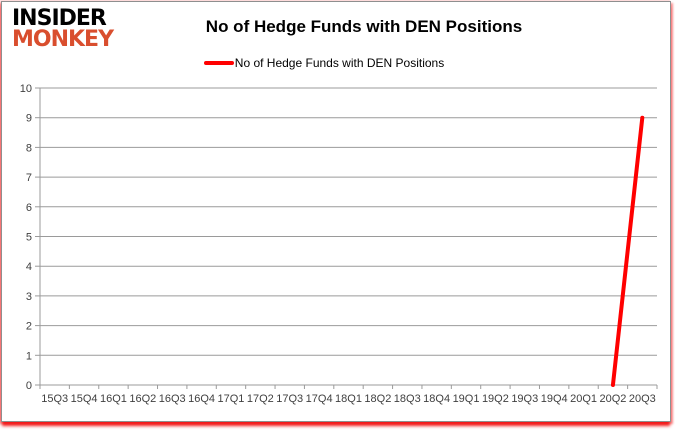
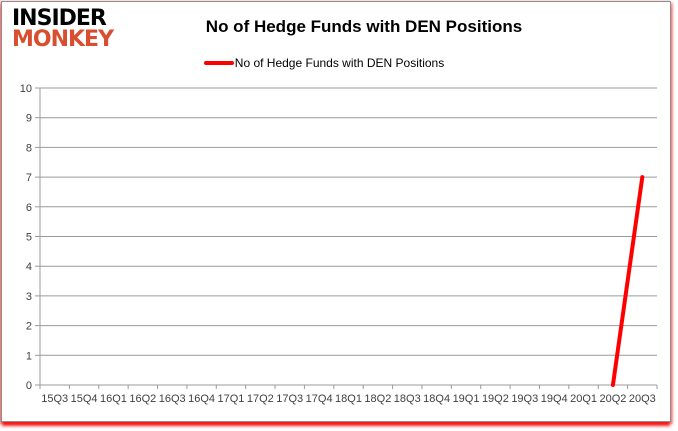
20Q3: 9 -> 7
